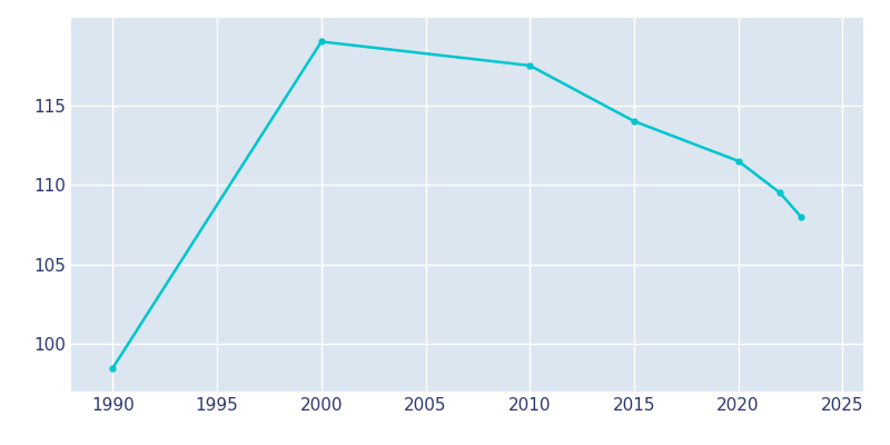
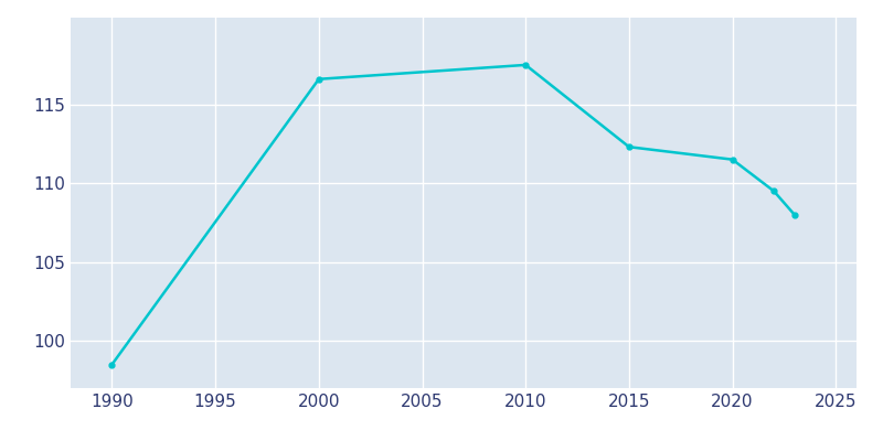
2000: 119.0 -> 116.6
2015: 114.0 -> 112.3
